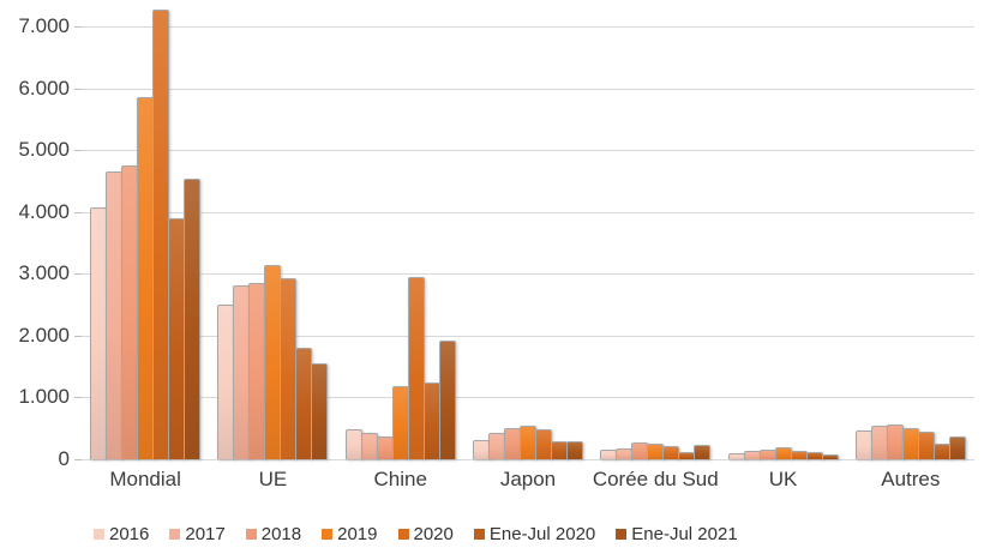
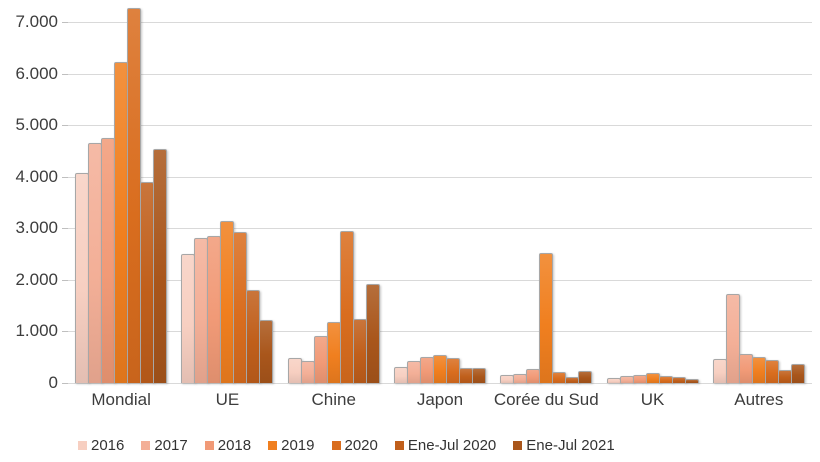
2019/Mondial: 5800 -> 6200
Ene-Jul 2021/UE: 1500 -> 1200
2018/Chine: 400 -> 900
2019/Corée du Sud: 200 -> 2500
2017/Autres: 500 -> 1700
